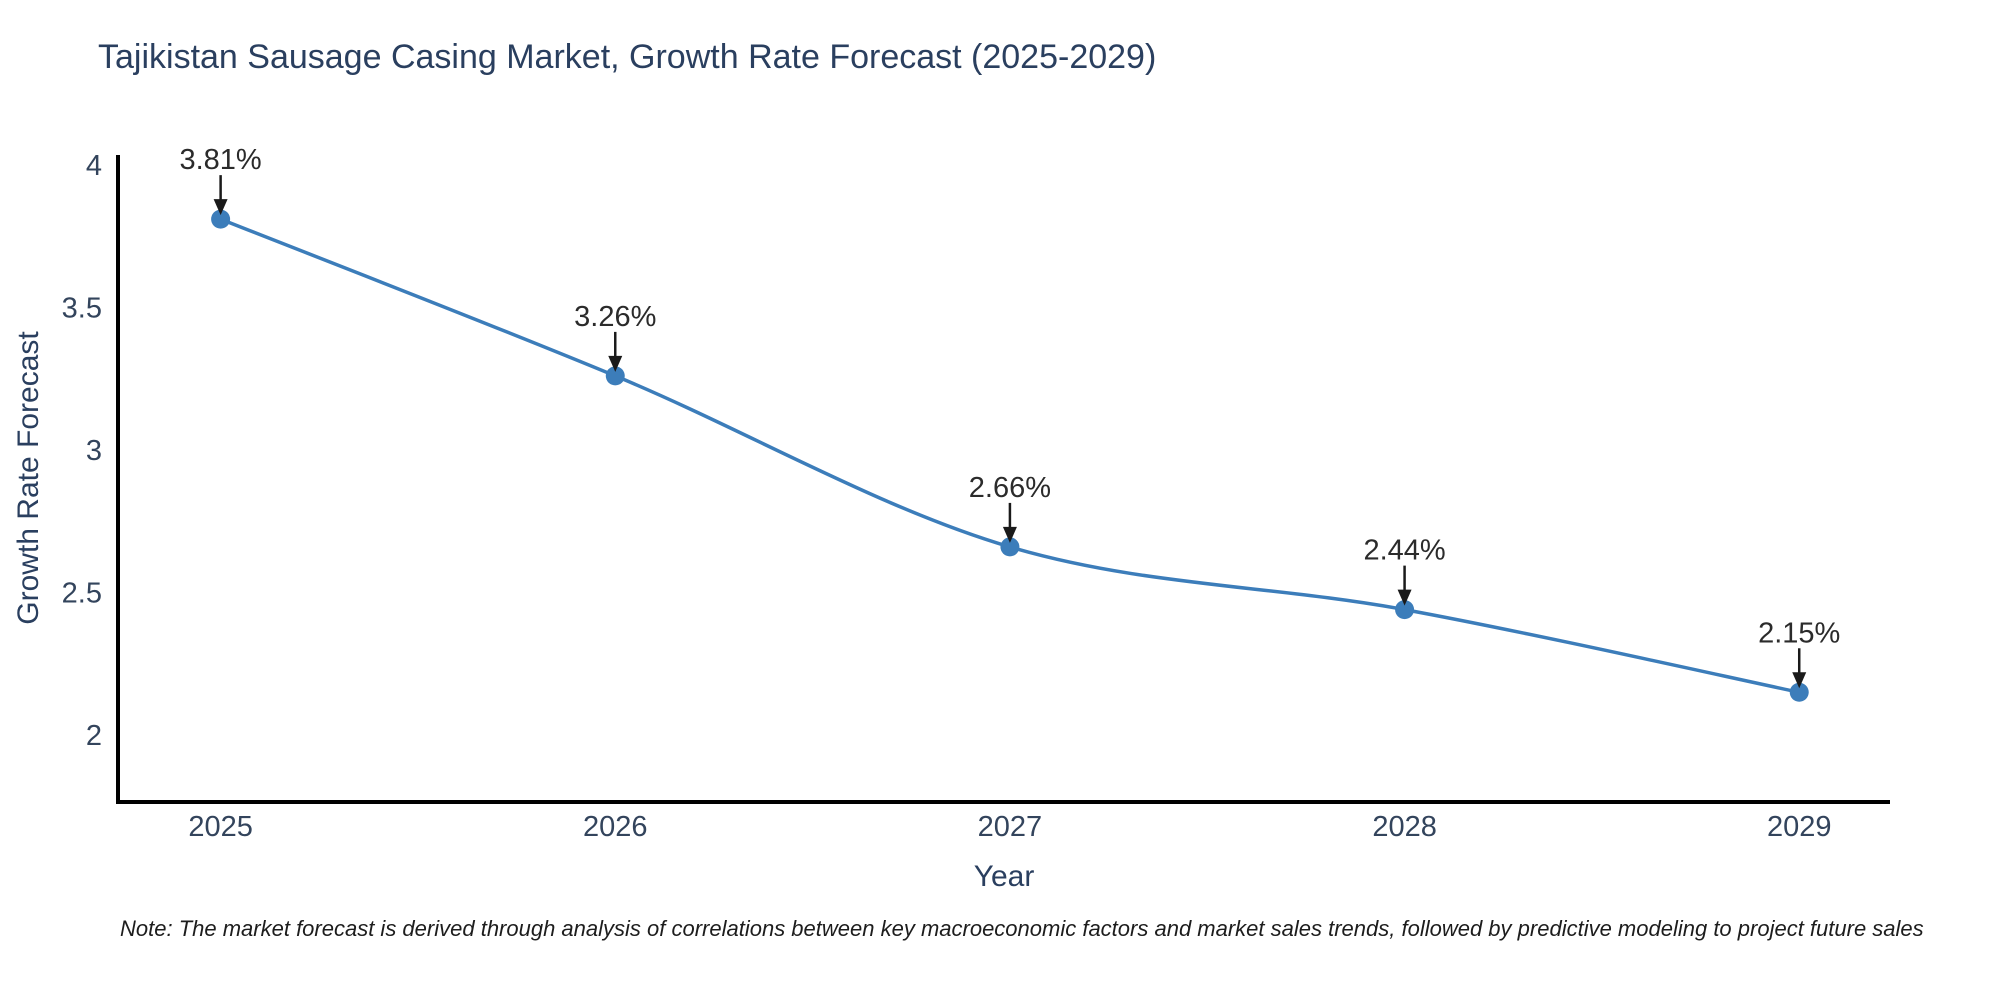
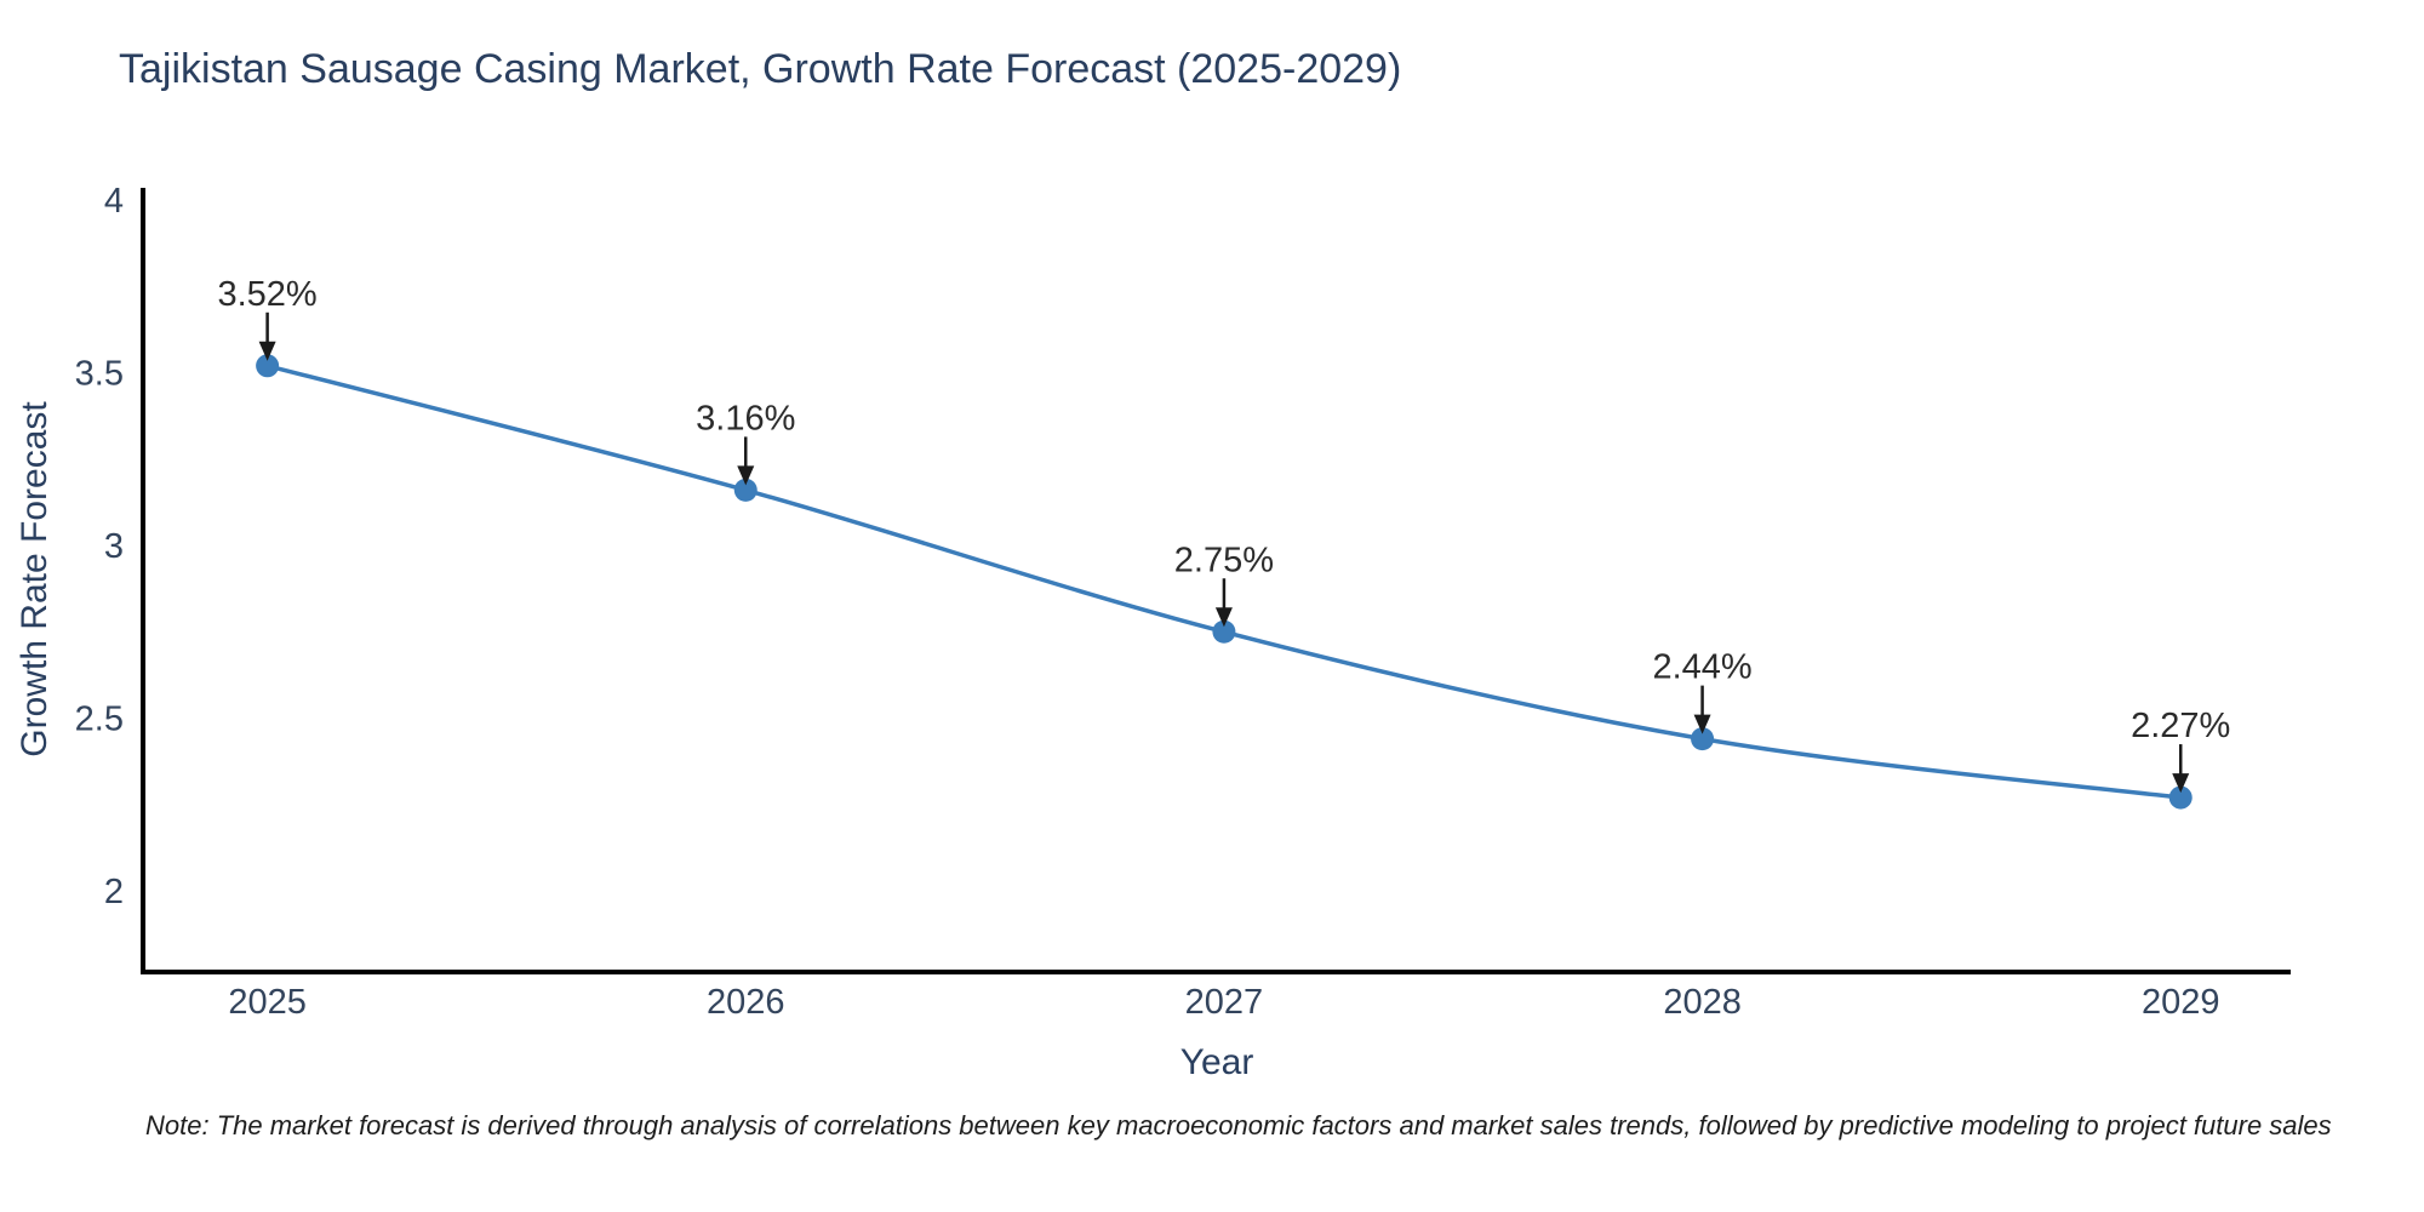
2025: 3.81% -> 3.52%
2026: 3.26% -> 3.16%
2027: 2.66% -> 2.75%
2029: 2.15% -> 2.27%
